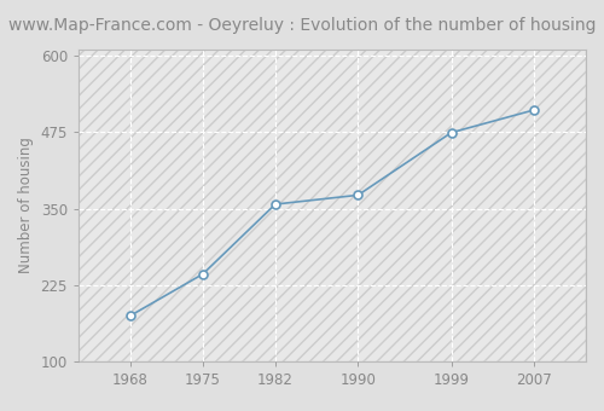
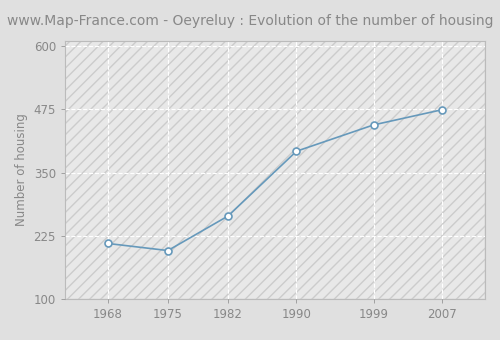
1968: 175 -> 210
1975: 243 -> 196
1982: 357 -> 264
1990: 372 -> 392
1999: 474 -> 444
2007: 511 -> 474
